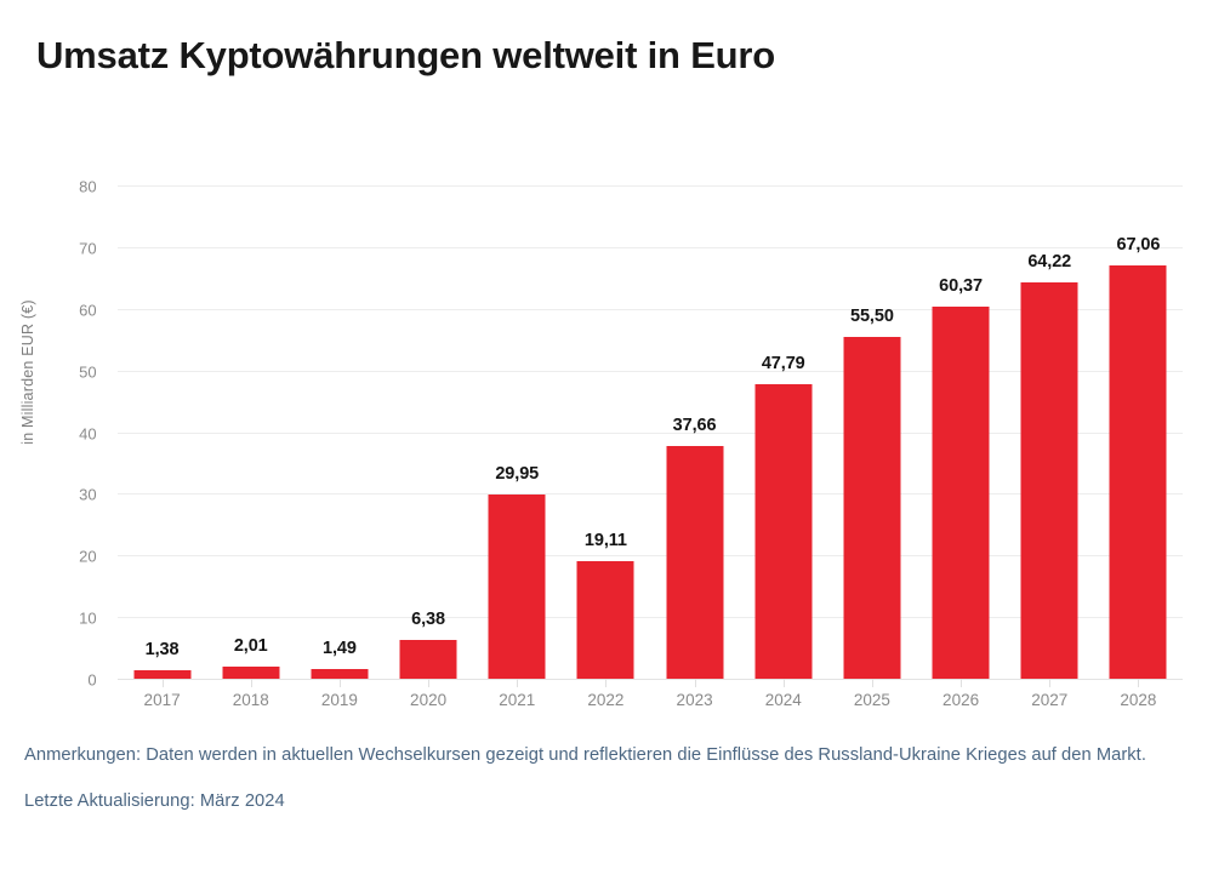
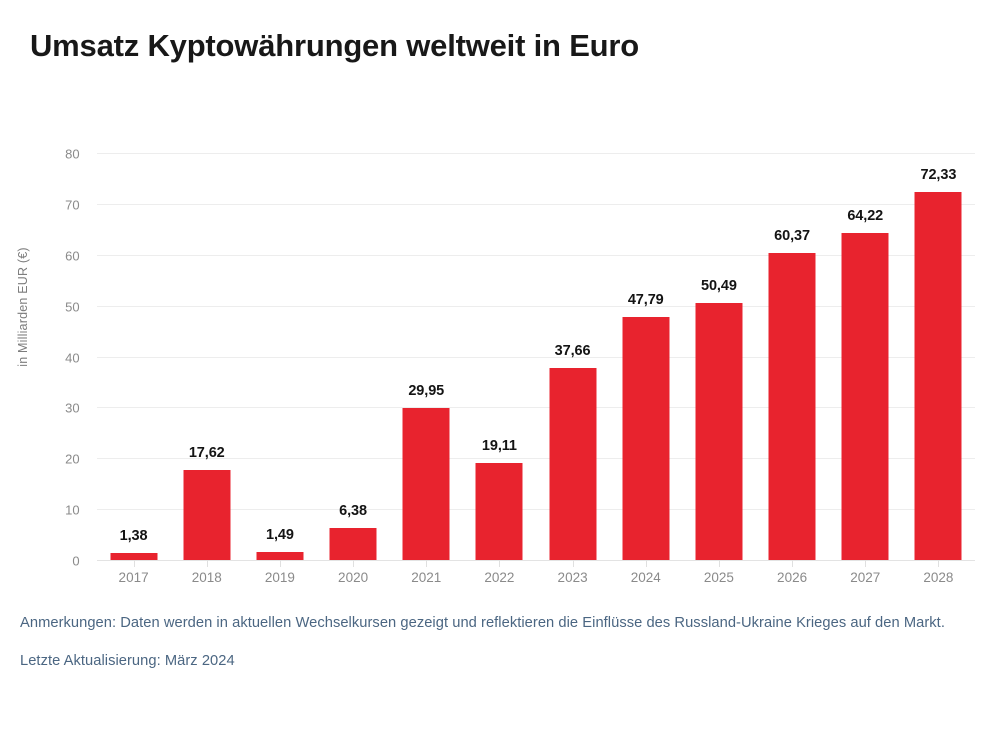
2018: 2,01 -> 17,62
2025: 55,50 -> 50,49
2028: 67,06 -> 72,33
